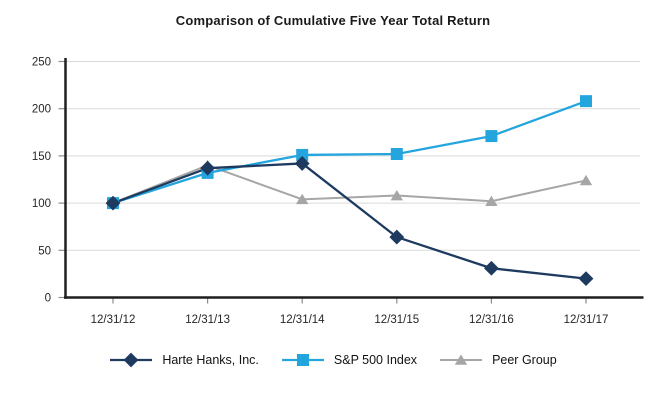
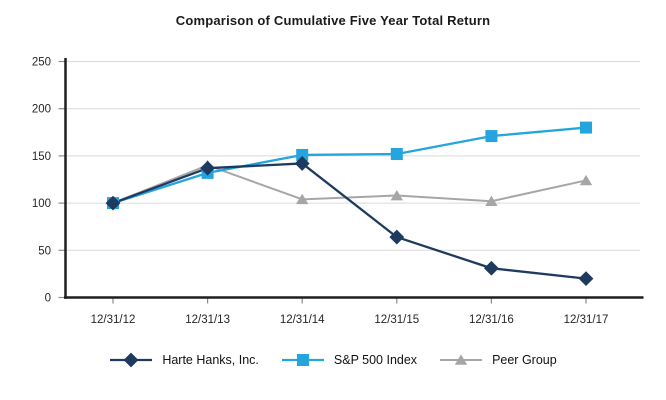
S&P 500 Index/12/31/17: 210 -> 180
